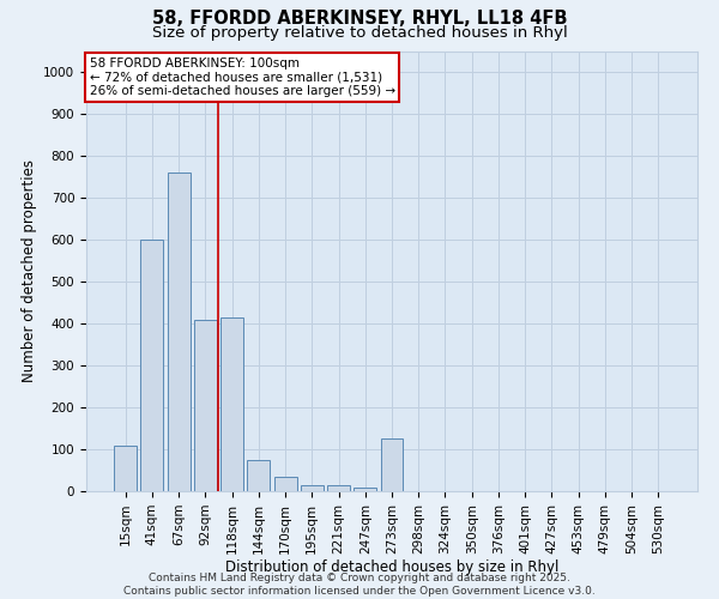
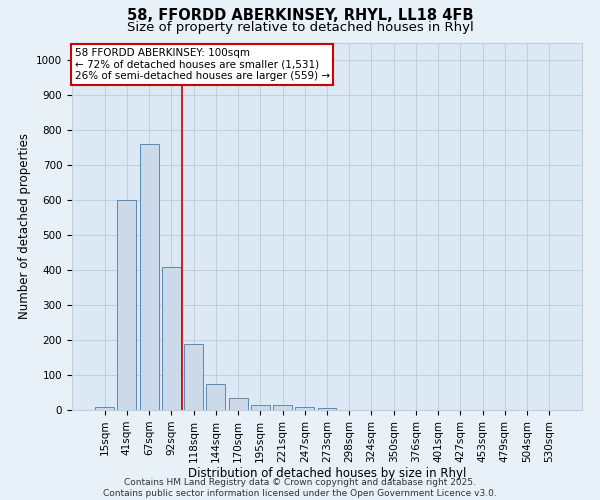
15sqm: 110 -> 10
118sqm: 415 -> 190
273sqm: 125 -> 5
